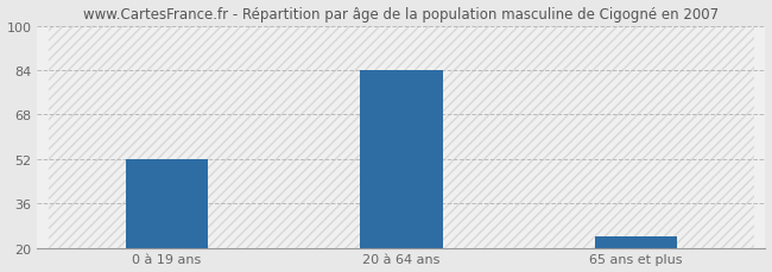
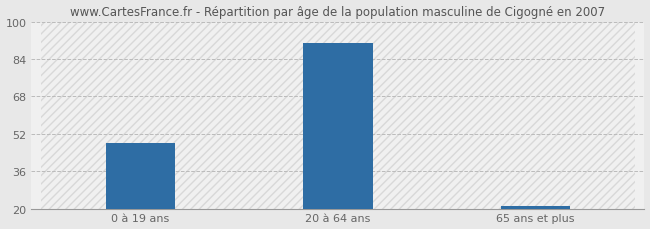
0 à 19 ans: 52 -> 48
20 à 64 ans: 84 -> 91
65 ans et plus: 24 -> 21
